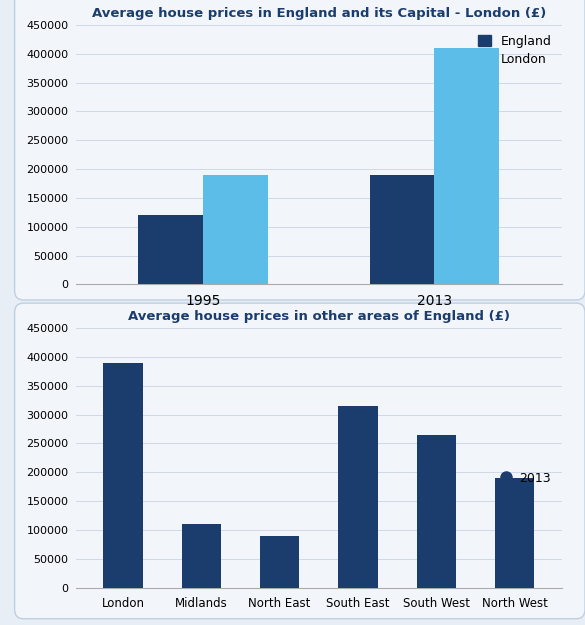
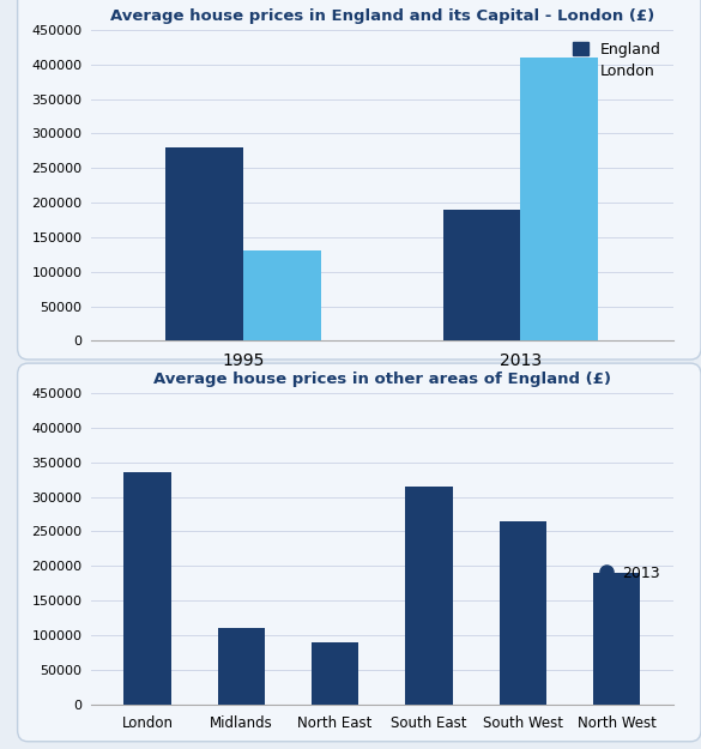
Average house prices in England and its Capital - London (£)/England/1995: 120000 -> 280000
Average house prices in England and its Capital - London (£)/London/1995: 190000 -> 130000
Average house prices in other areas of England (£)/London: 390000 -> 336000
